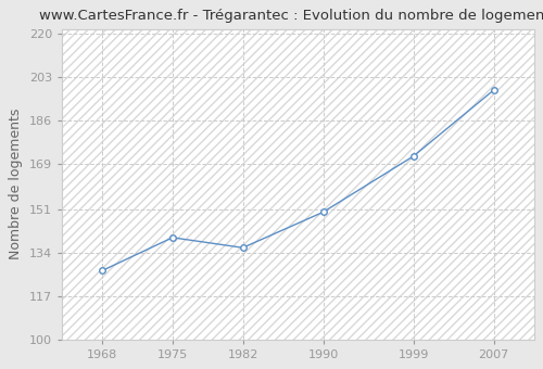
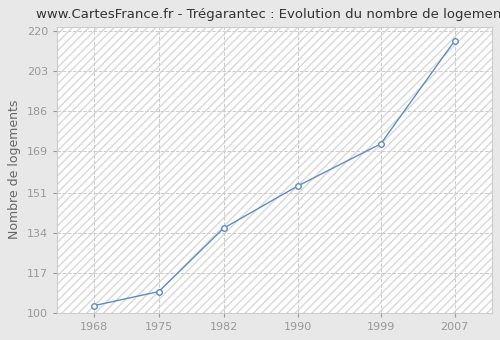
1968: 127 -> 103
1975: 140 -> 109
1990: 150 -> 154
2007: 198 -> 216
